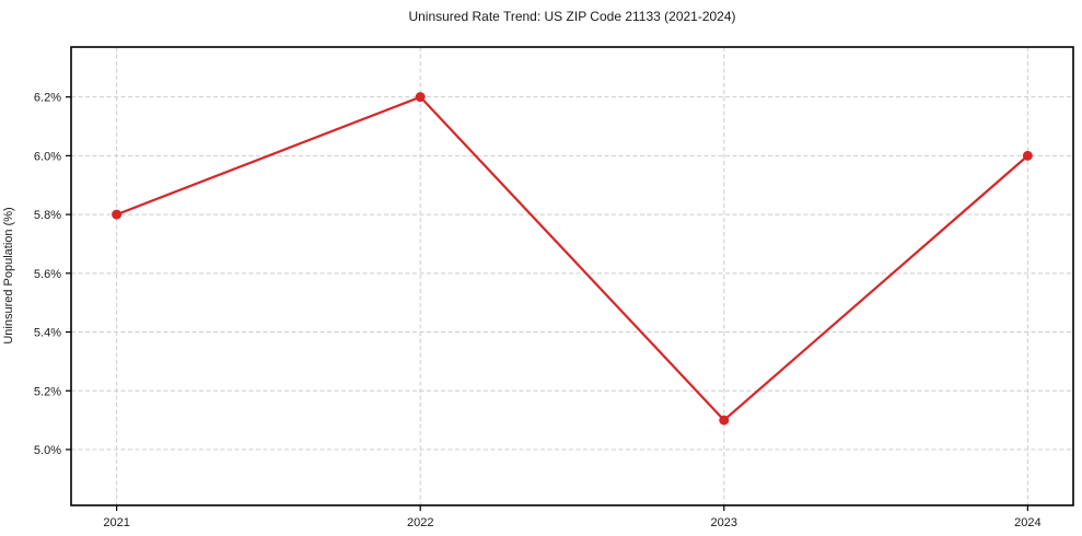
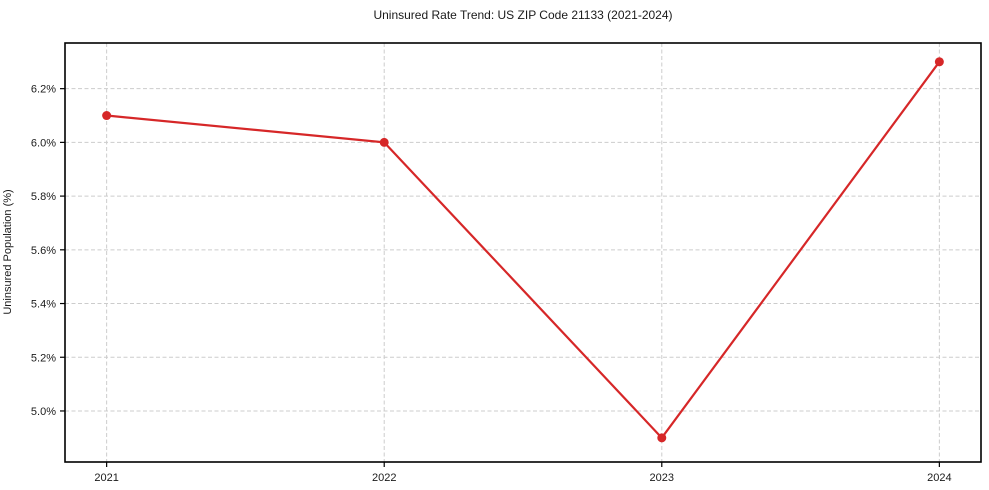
2021: 5.8% -> 6.1%
2022: 6.2% -> 6.0%
2023: 5.1% -> 4.9%
2024: 6.0% -> 6.3%
